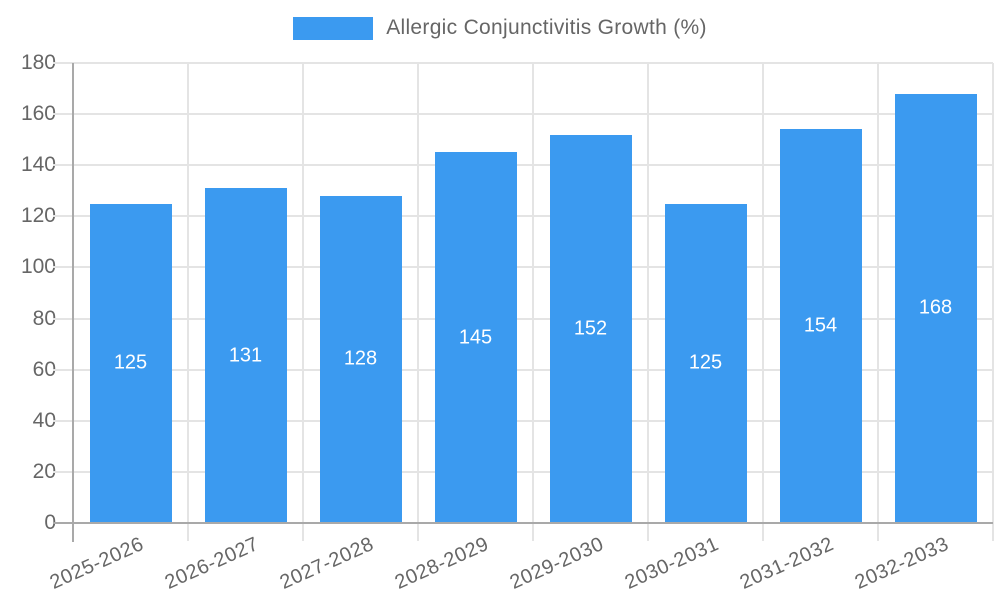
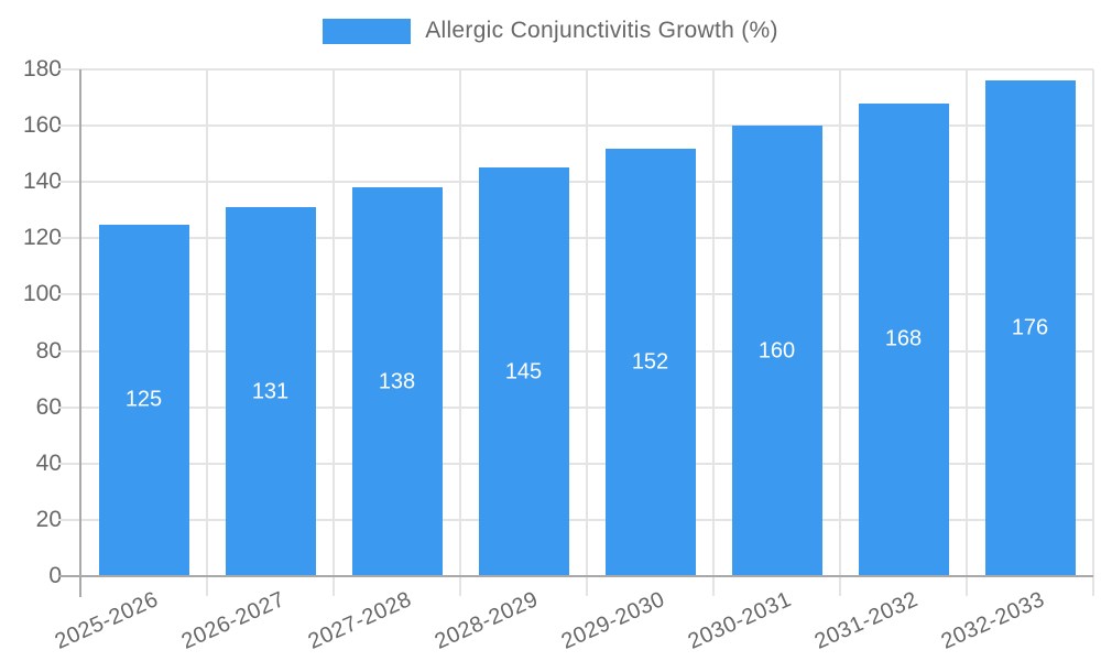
2027-2028: 128 -> 138
2030-2031: 125 -> 160
2031-2032: 154 -> 168
2032-2033: 168 -> 176
